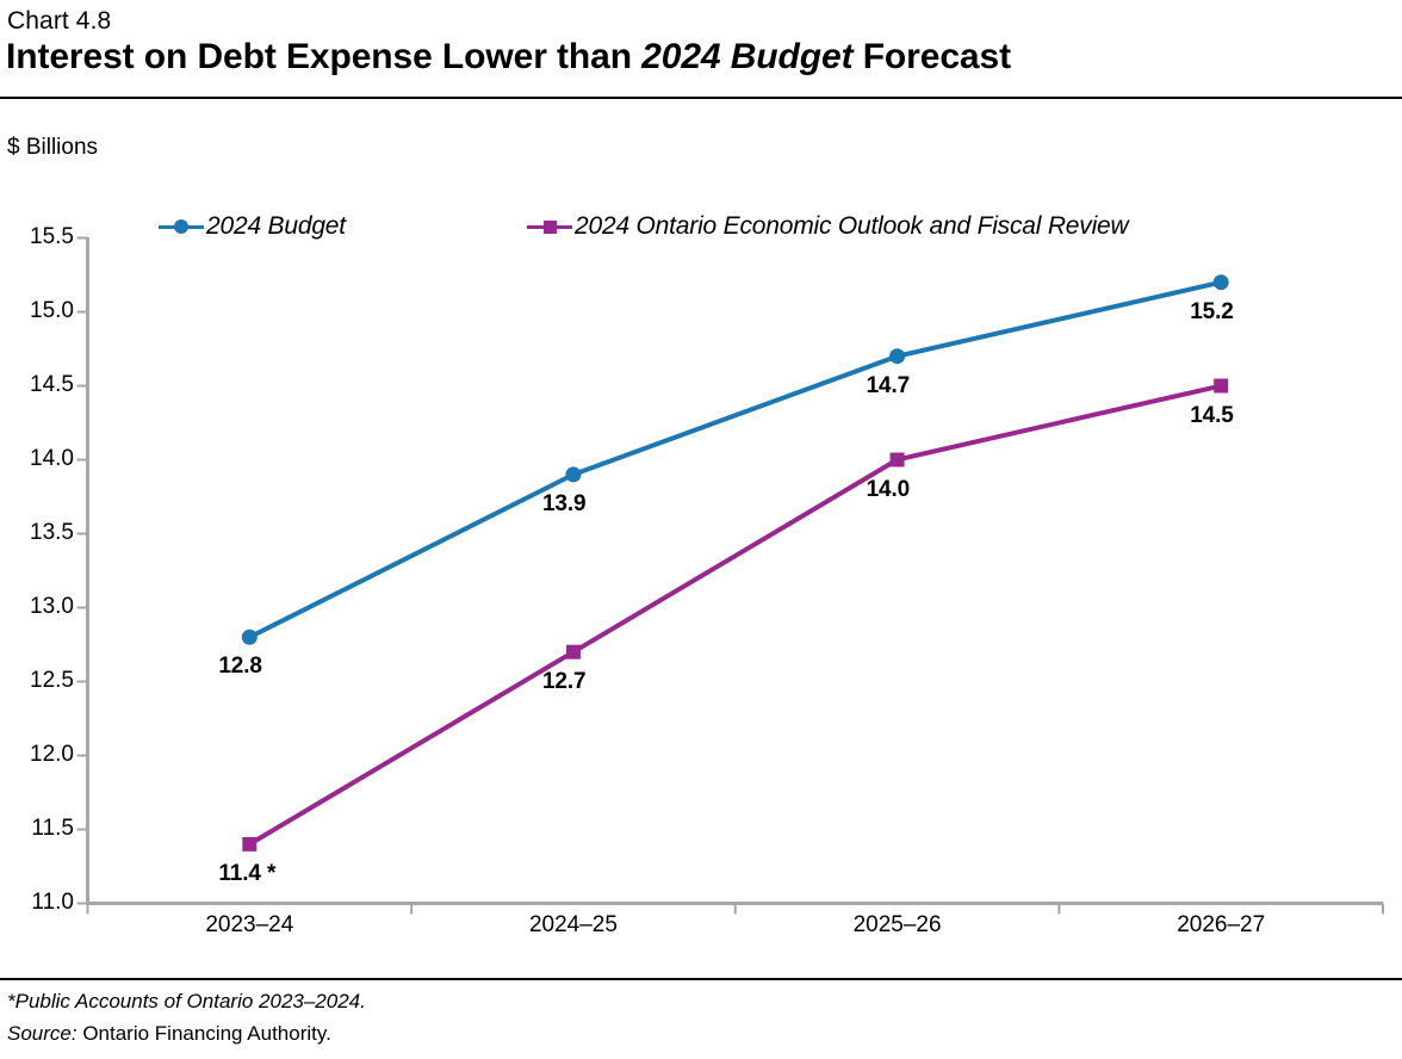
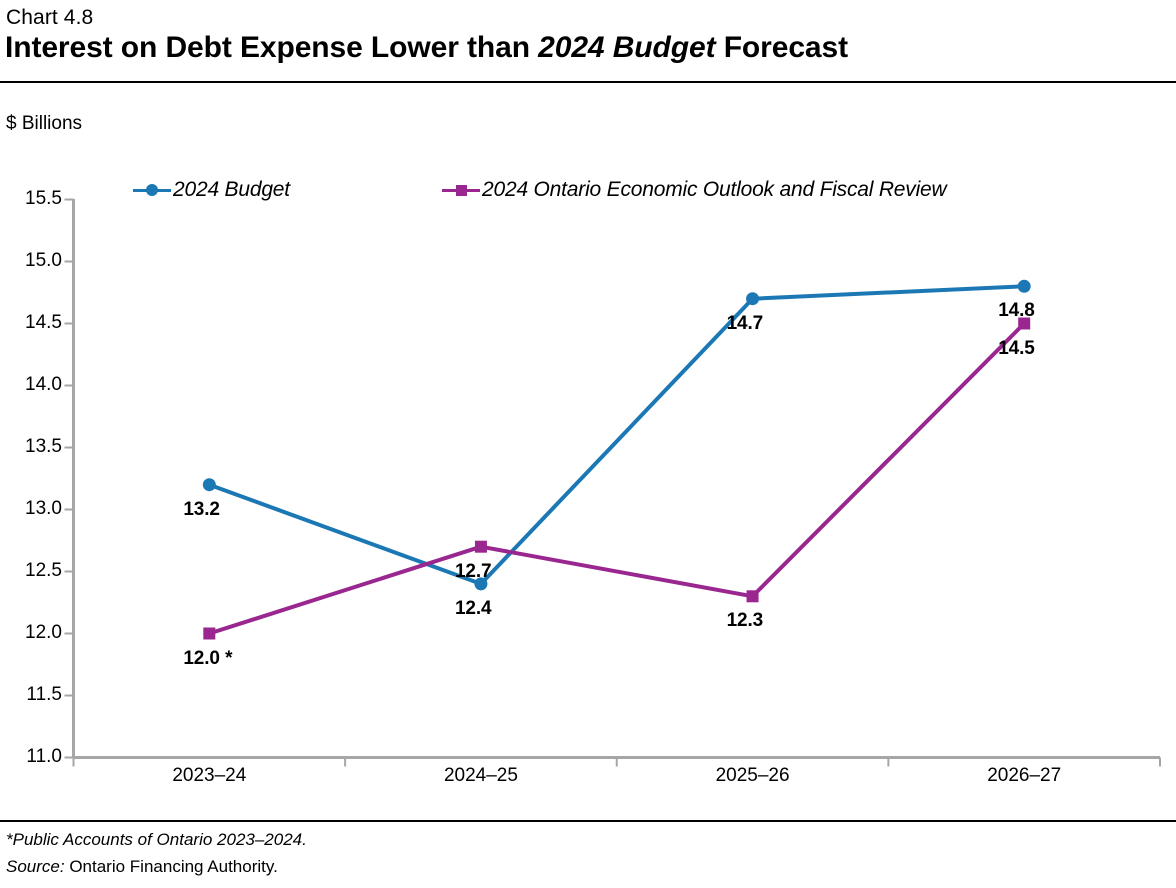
2024 Budget/2023–24: 12.8 -> 13.2
2024 Ontario Economic Outlook and Fiscal Review/2023–24: 11.4 -> 12.0
2024 Budget/2024–25: 13.9 -> 12.4
2024 Ontario Economic Outlook and Fiscal Review/2025–26: 14.0 -> 12.3
2024 Budget/2026–27: 15.2 -> 14.8
